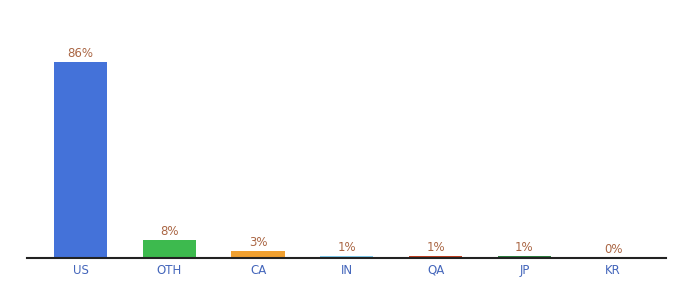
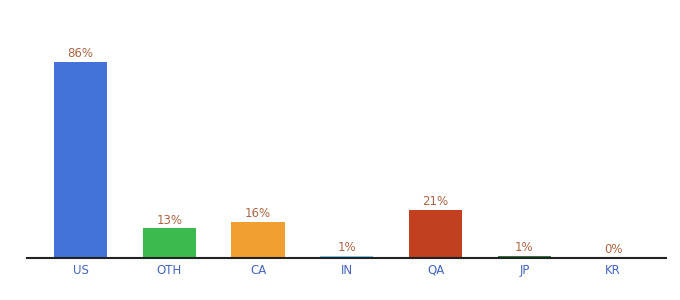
OTH: 8% -> 13%
CA: 3% -> 16%
QA: 1% -> 21%
